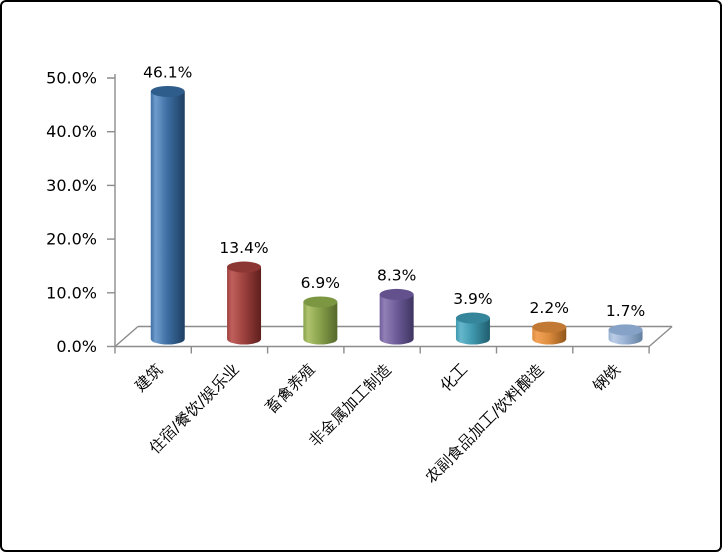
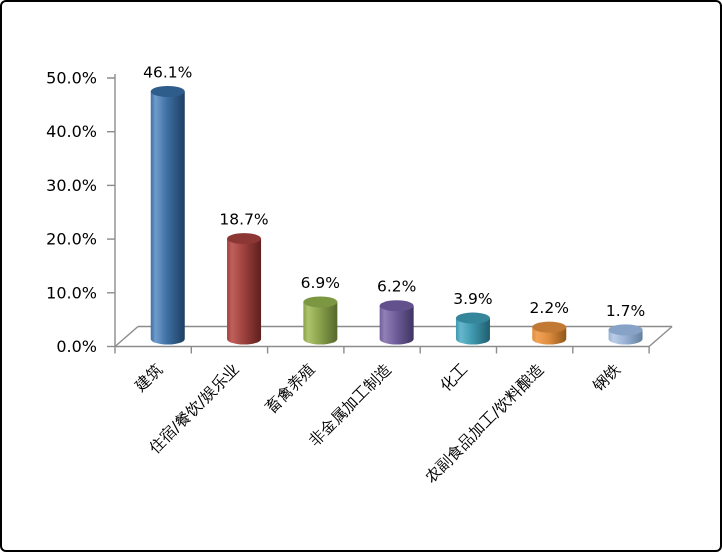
住宿/餐饮/娱乐业: 13.4% -> 18.7%
非金属加工制造: 8.3% -> 6.2%
